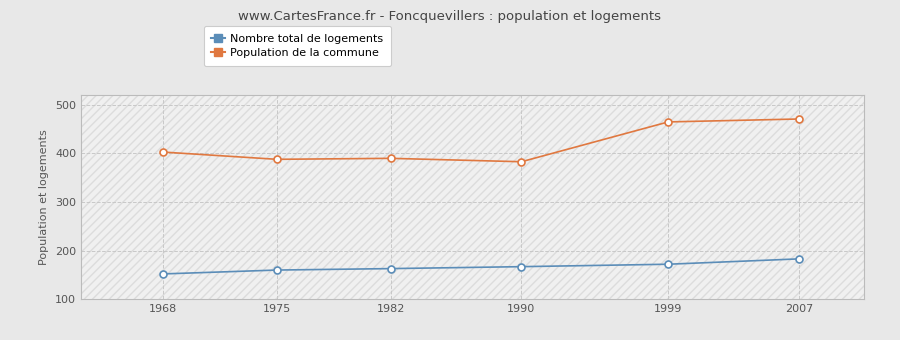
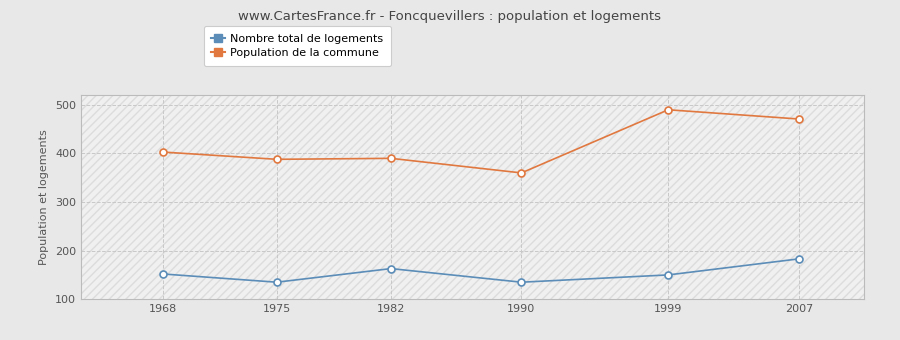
Nombre total de logements/1975: 160 -> 135
Nombre total de logements/1990: 167 -> 135
Population de la commune/1990: 383 -> 360
Nombre total de logements/1999: 172 -> 150
Population de la commune/1999: 465 -> 490
